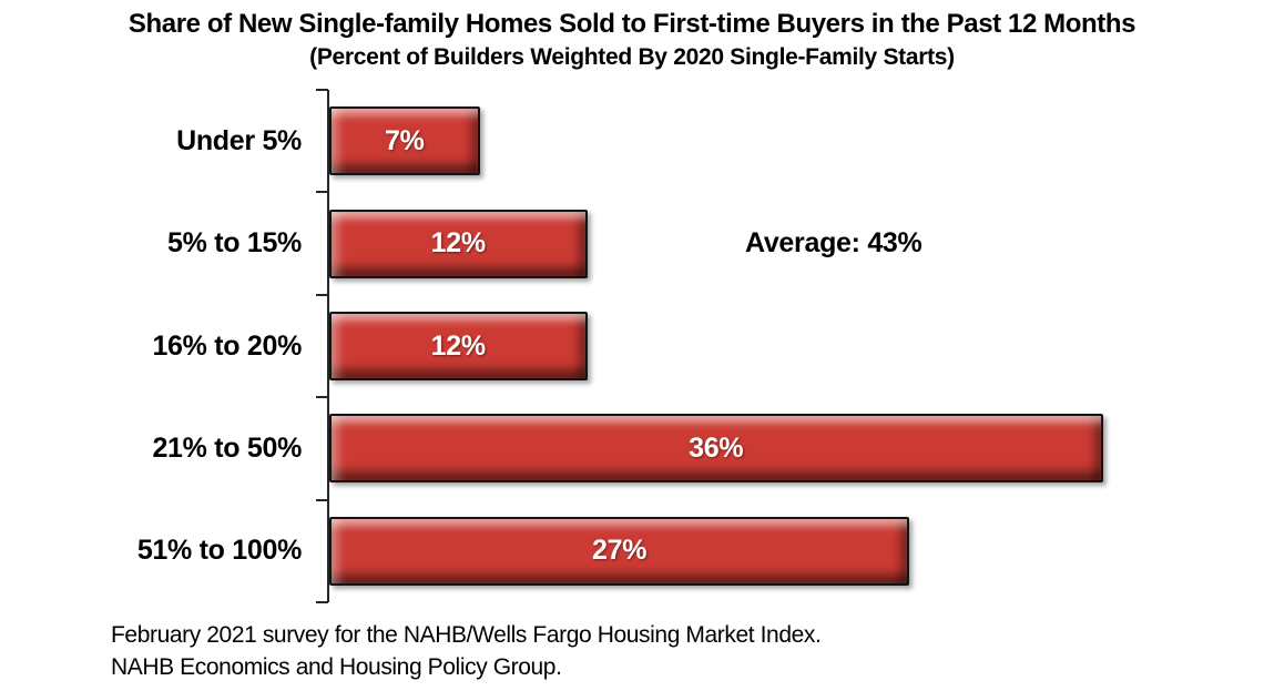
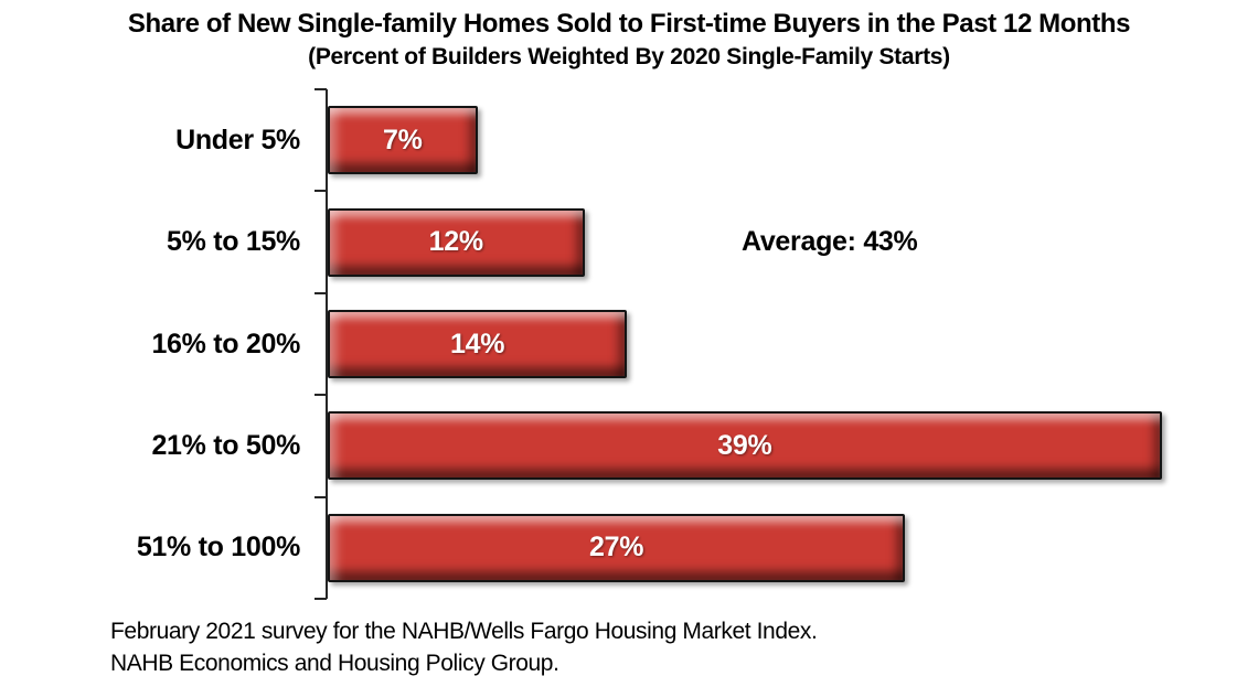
16% to 20%: 12% -> 14%
21% to 50%: 36% -> 39%
